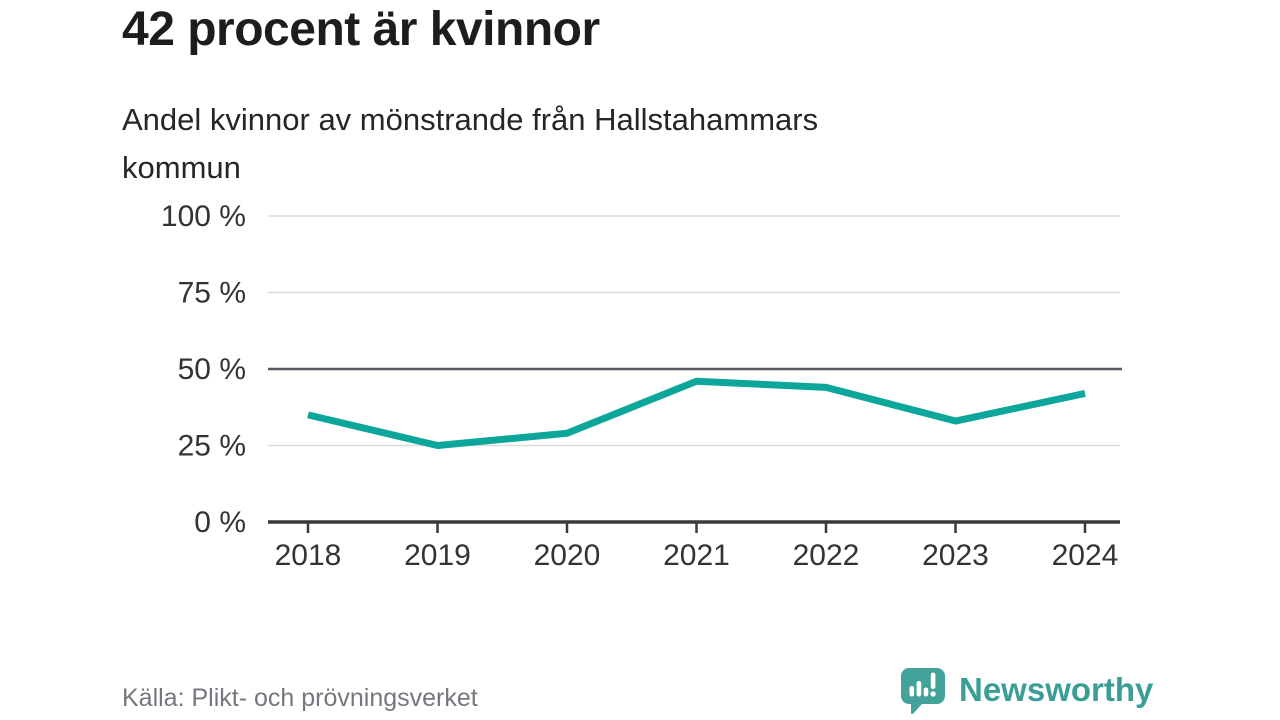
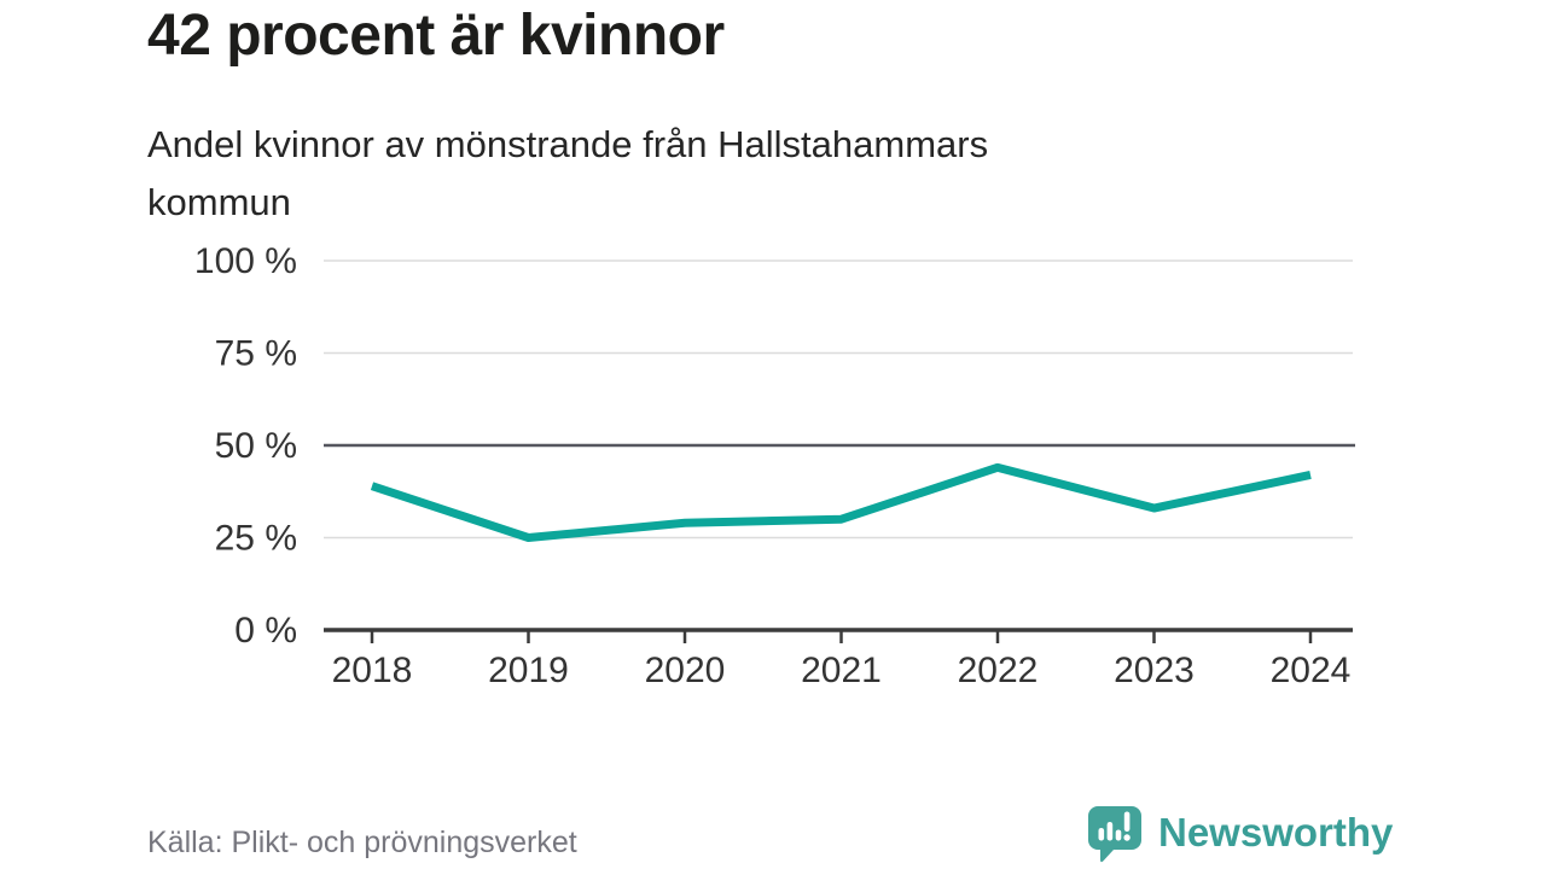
2018: 35% -> 39%
2021: 46% -> 30%
